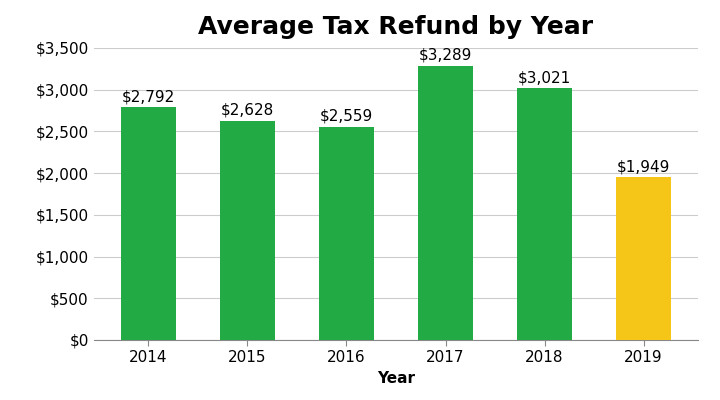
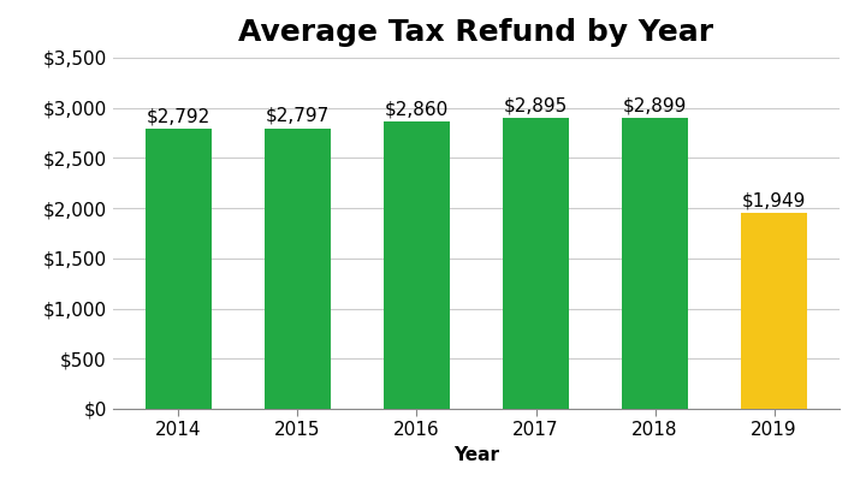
2015: $2,628 -> $2,797
2016: $2,559 -> $2,860
2017: $3,289 -> $2,895
2018: $3,021 -> $2,899
